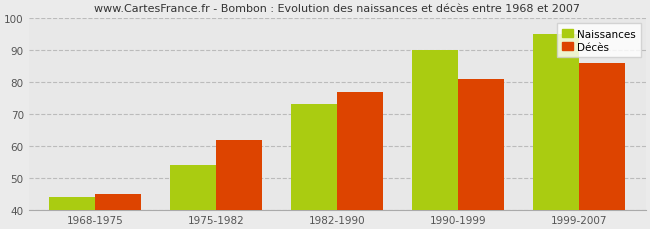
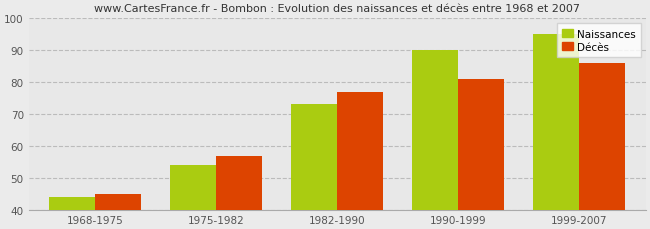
Décès/1975-1982: 62 -> 57
